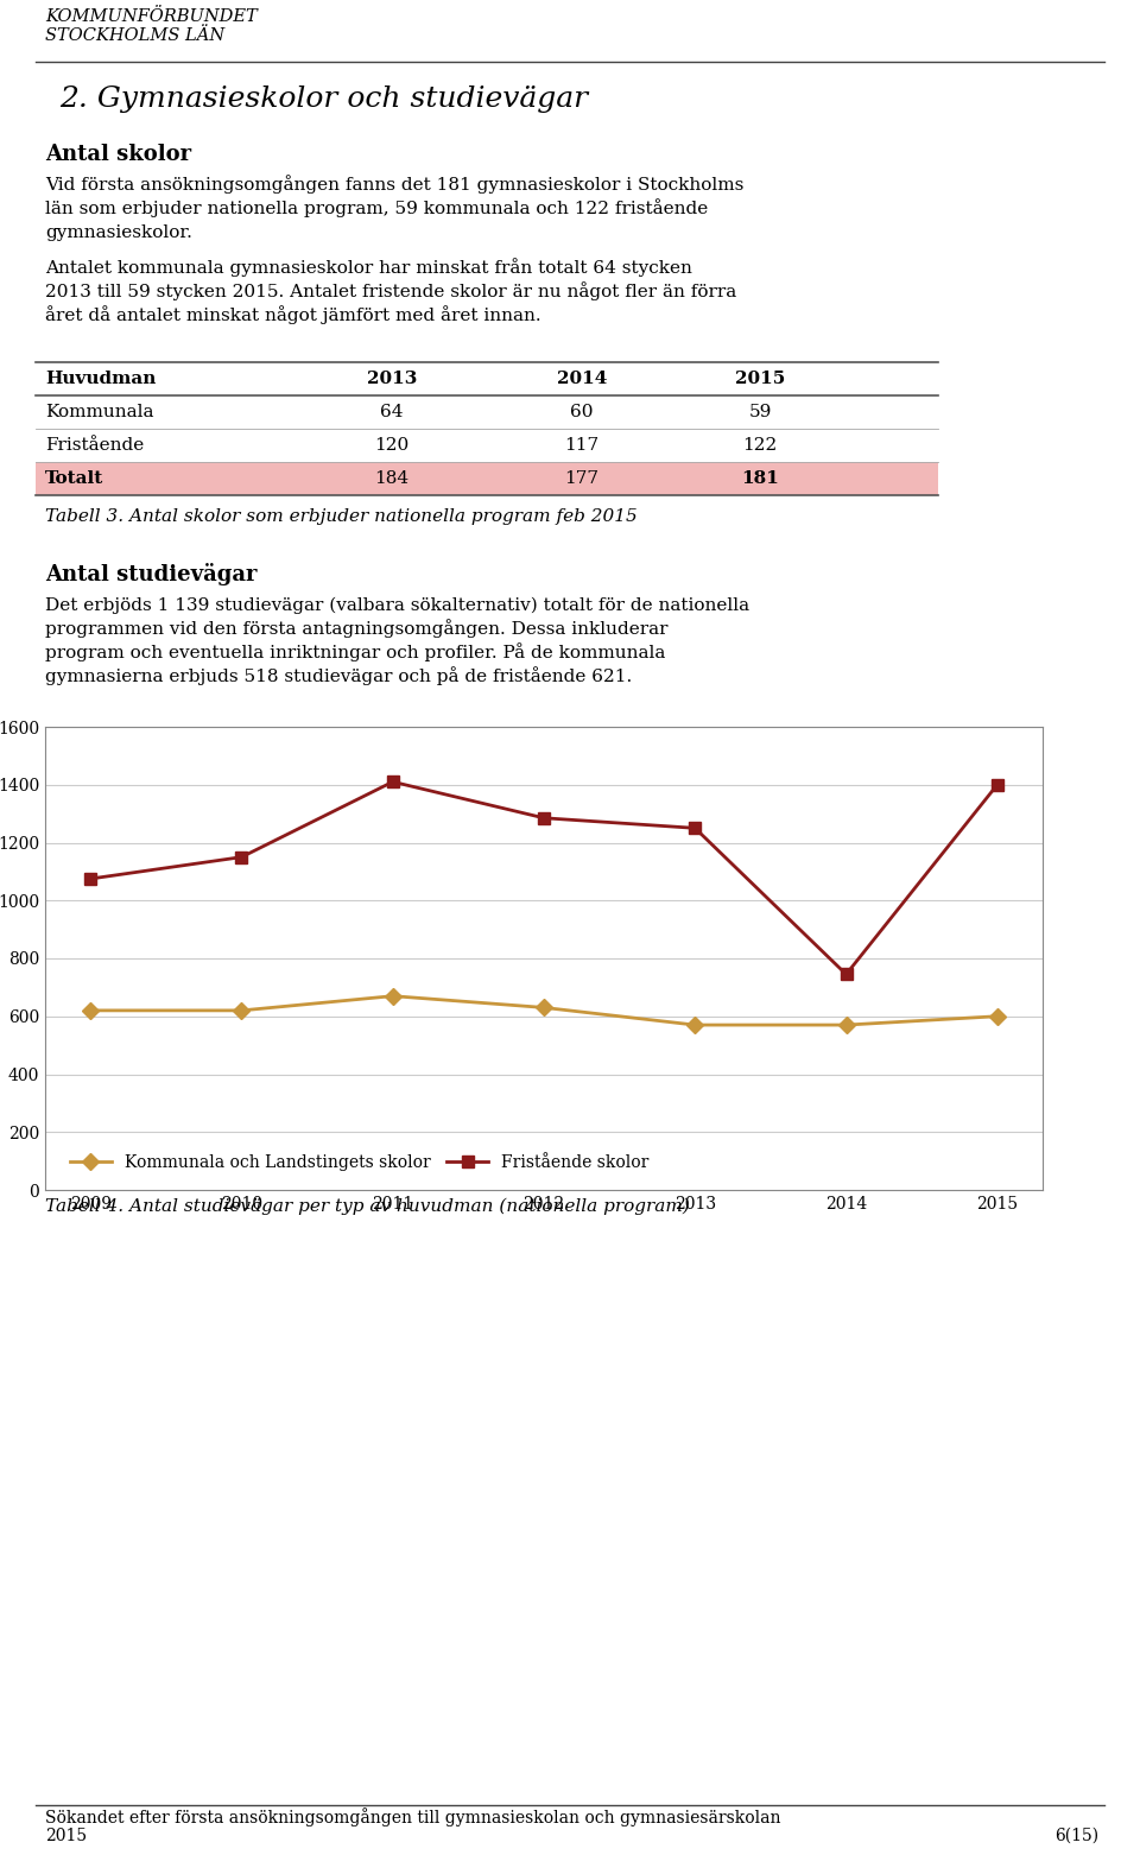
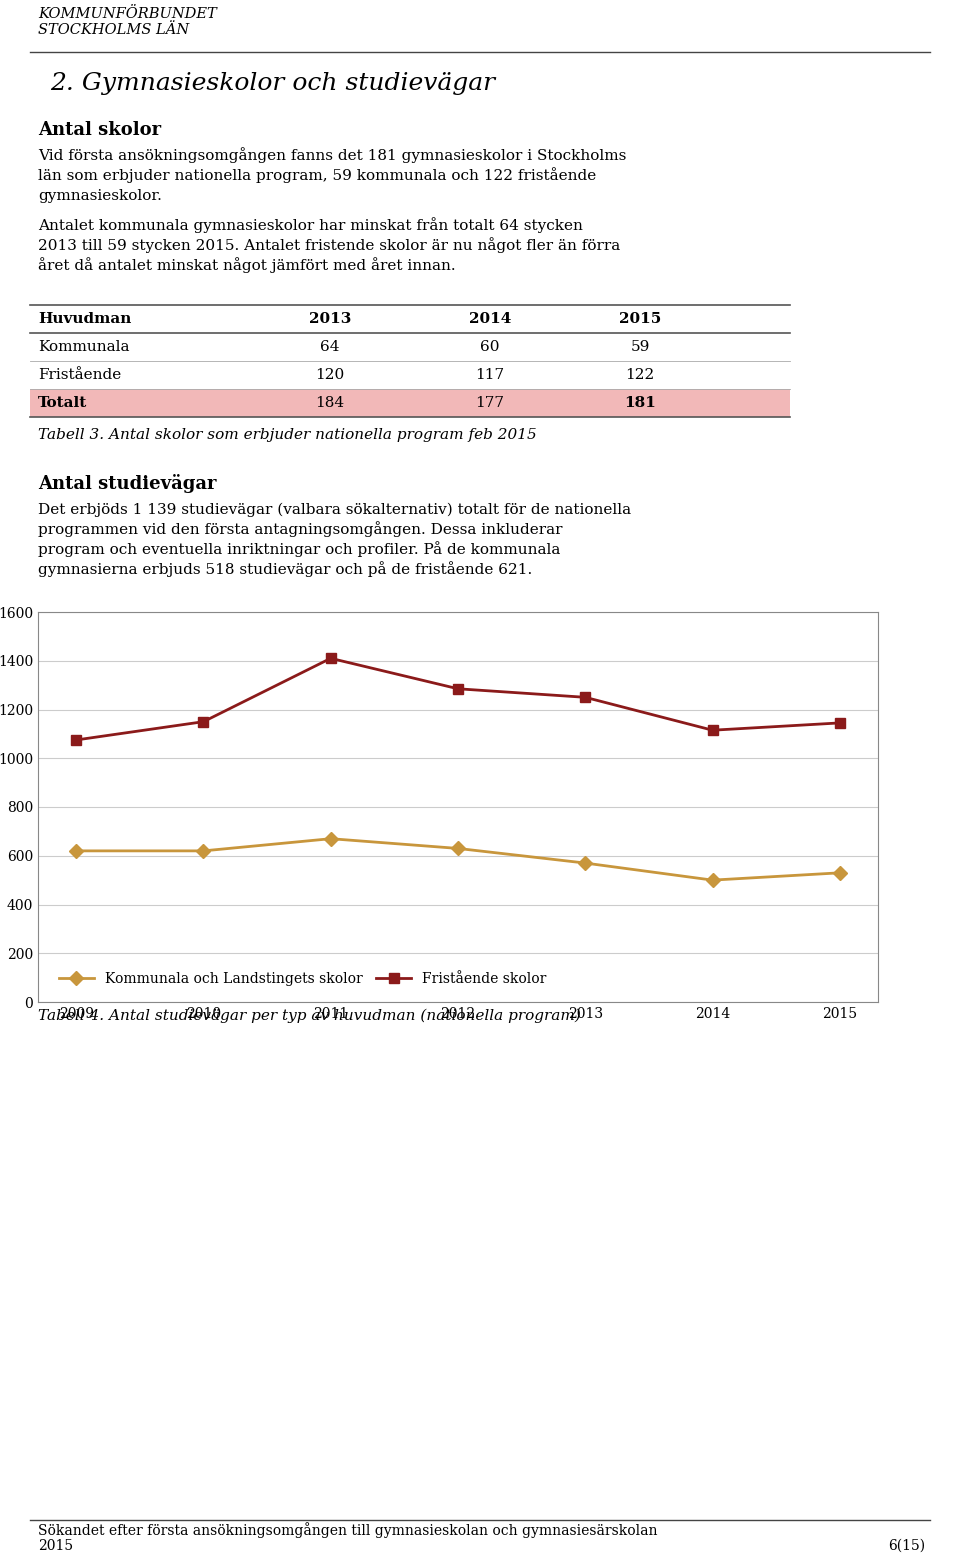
Kommunala och Landstingets skolor/2014: 570 -> 500
Fristående skolor/2014: 745 -> 1115
Kommunala och Landstingets skolor/2015: 600 -> 530
Fristående skolor/2015: 1400 -> 1145
